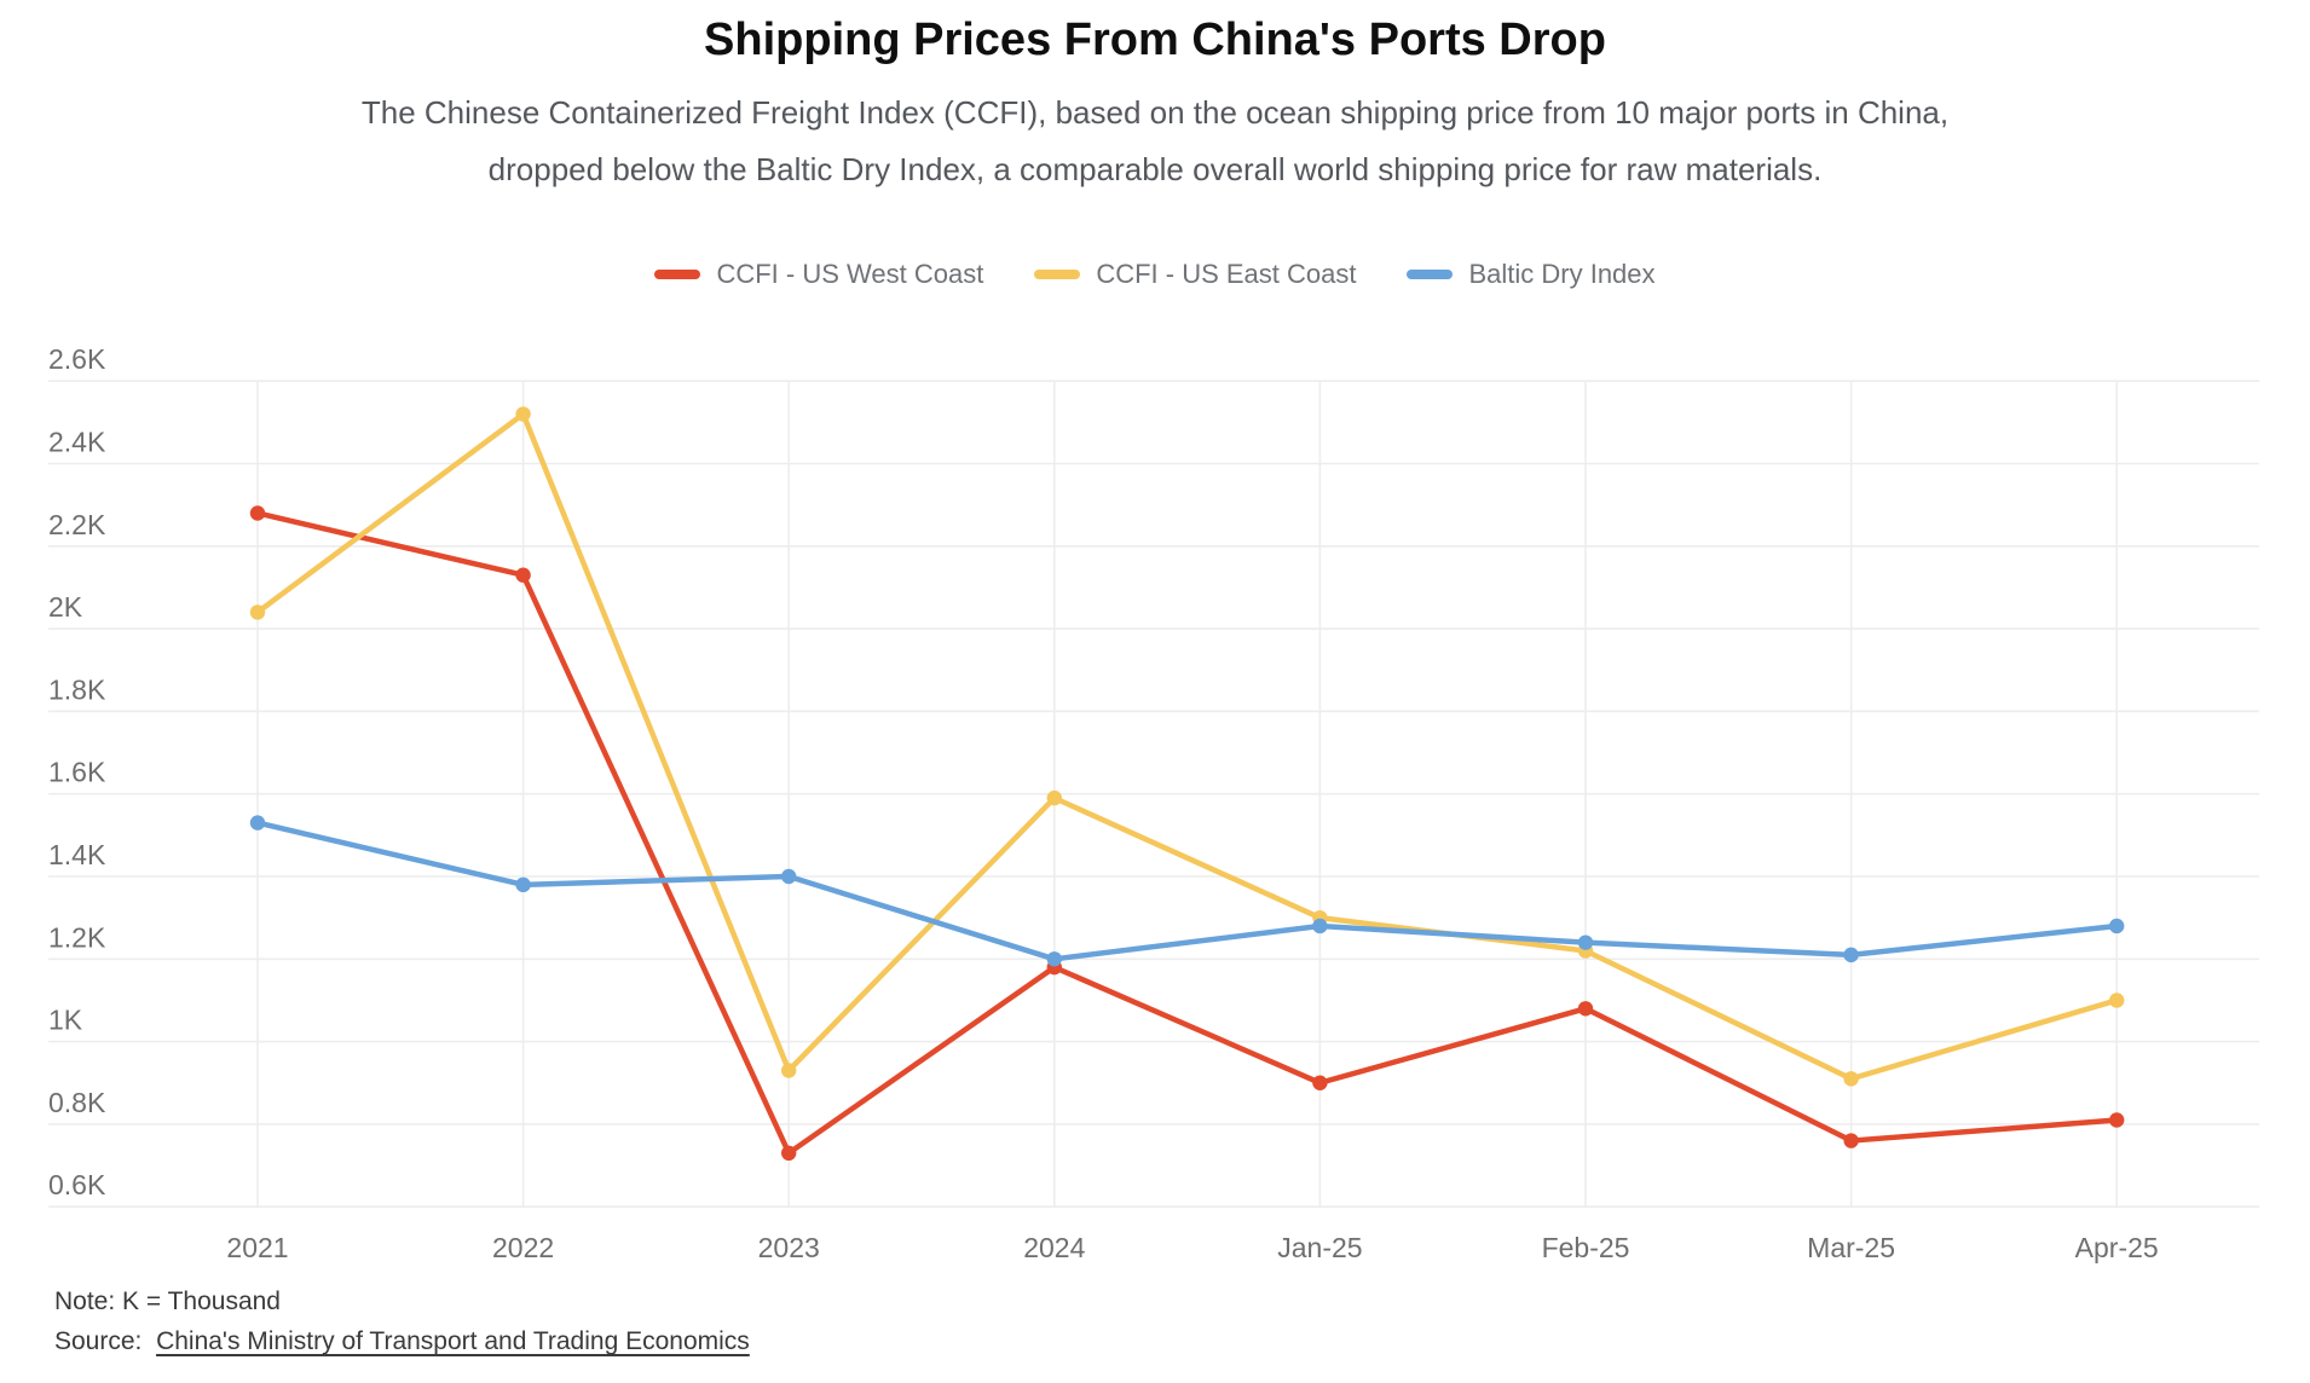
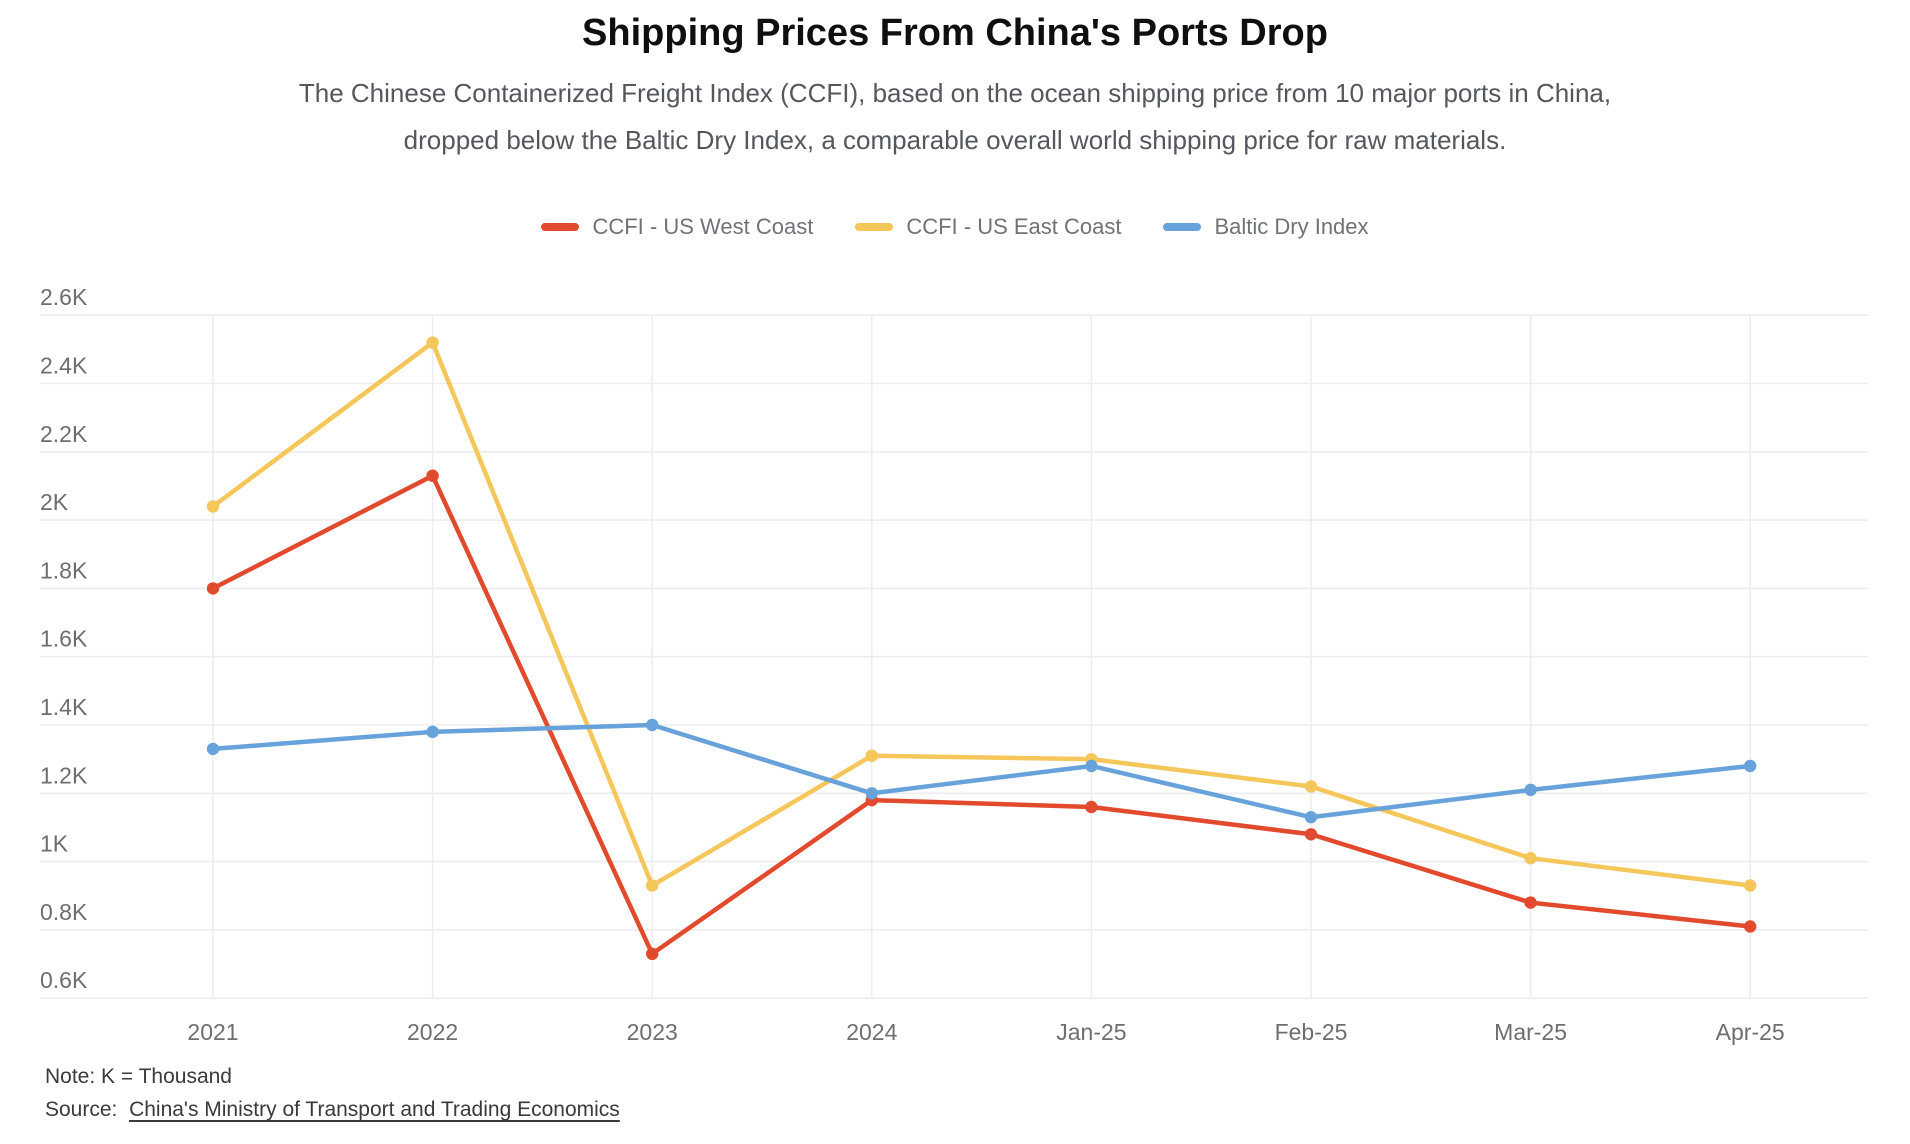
CCFI - US West Coast/2021: 2.28K -> 1.80K
Baltic Dry Index/2021: 1.53K -> 1.33K
CCFI - US East Coast/2024: 1.59K -> 1.31K
CCFI - US West Coast/Jan-25: 0.90K -> 1.16K
Baltic Dry Index/Feb-25: 1.24K -> 1.13K
CCFI - US West Coast/Mar-25: 0.76K -> 0.88K
CCFI - US East Coast/Mar-25: 0.91K -> 1.01K
CCFI - US East Coast/Apr-25: 1.10K -> 0.93K
